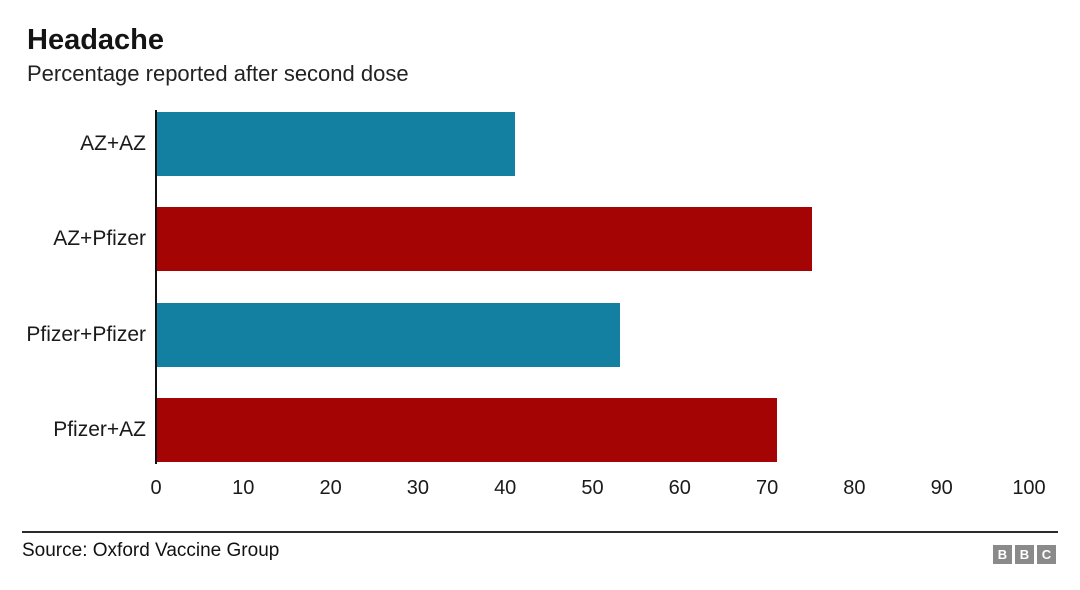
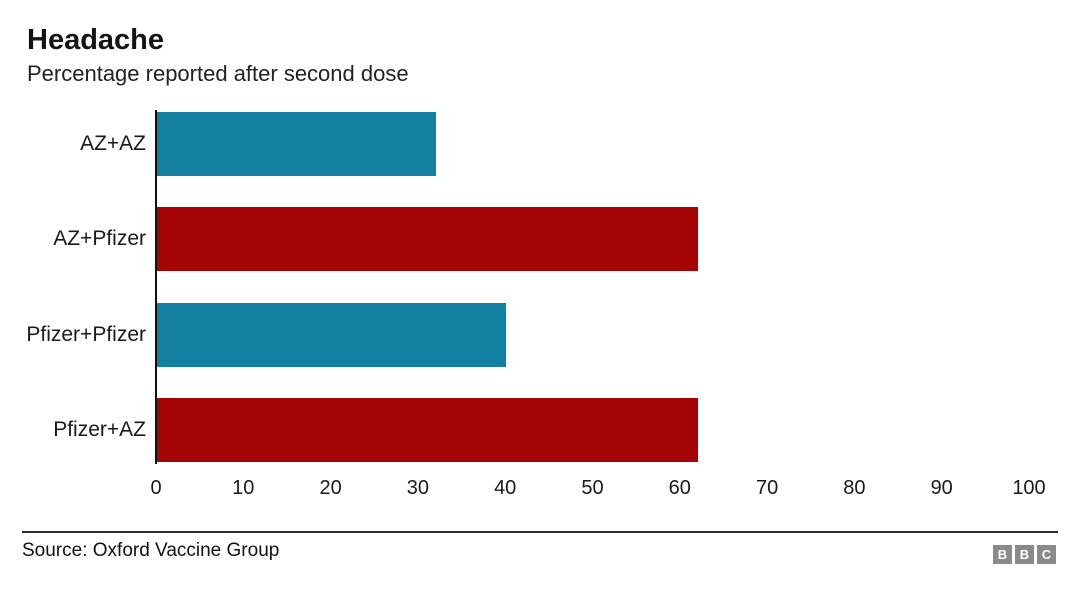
AZ+AZ: 41 -> 32
AZ+Pfizer: 75 -> 62
Pfizer+Pfizer: 53 -> 40
Pfizer+AZ: 71 -> 62
